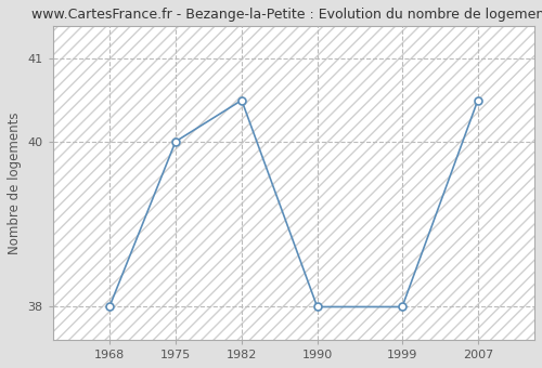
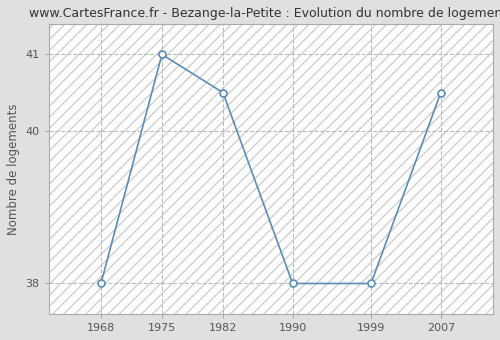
1975: 40.0 -> 41.0
